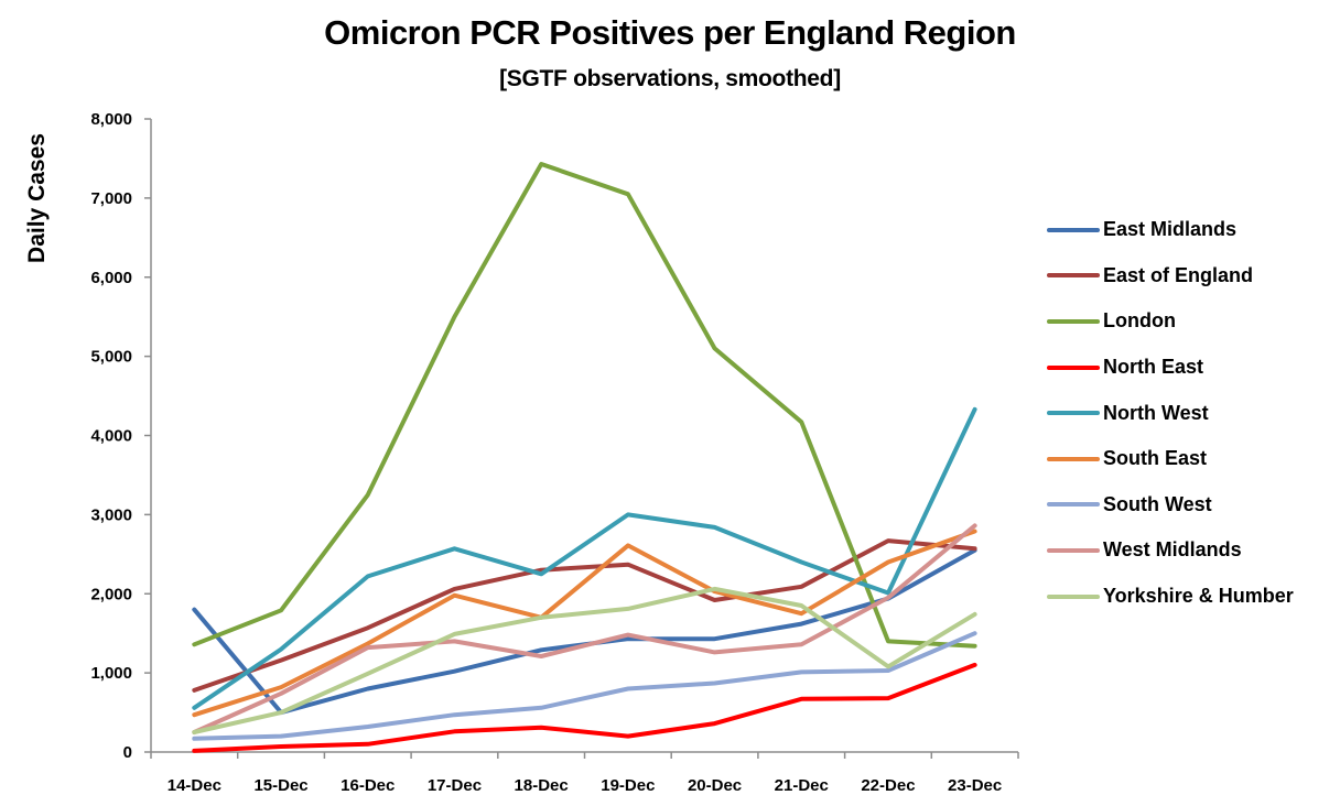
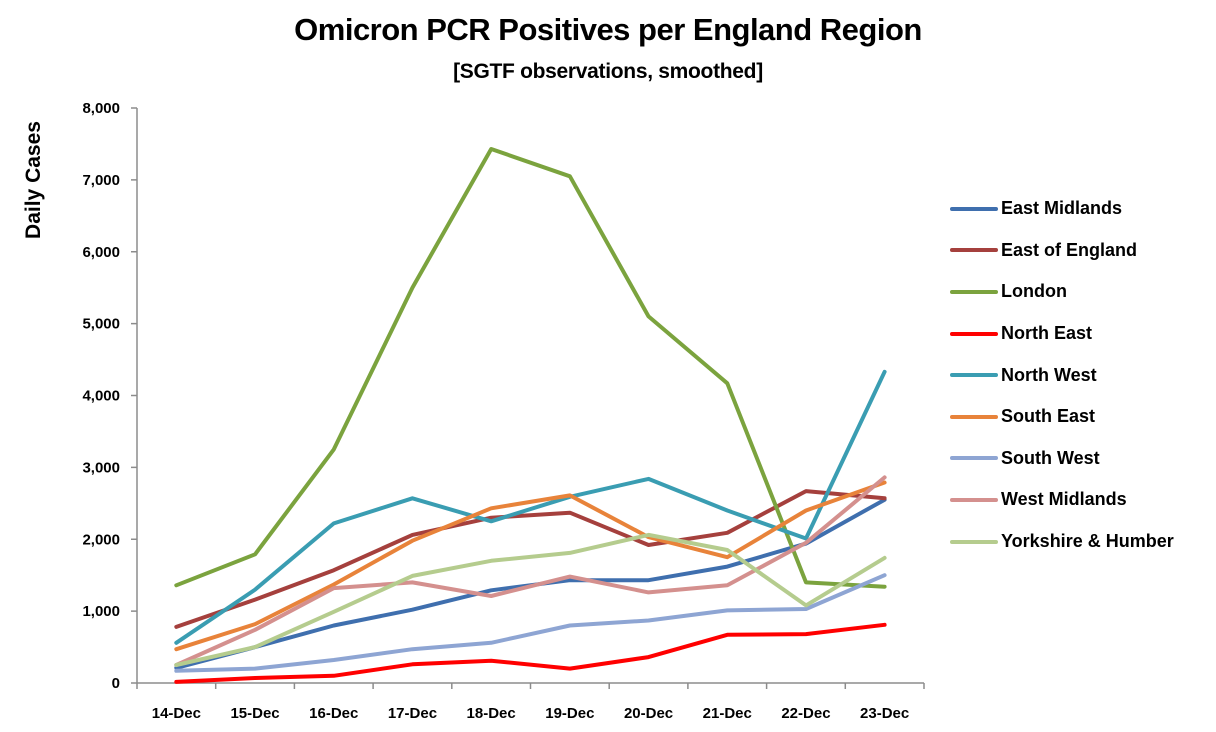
East Midlands/14-Dec: 1800 -> 200
South East/18-Dec: 1700 -> 2400
North West/19-Dec: 3000 -> 2600
North East/23-Dec: 1100 -> 800
